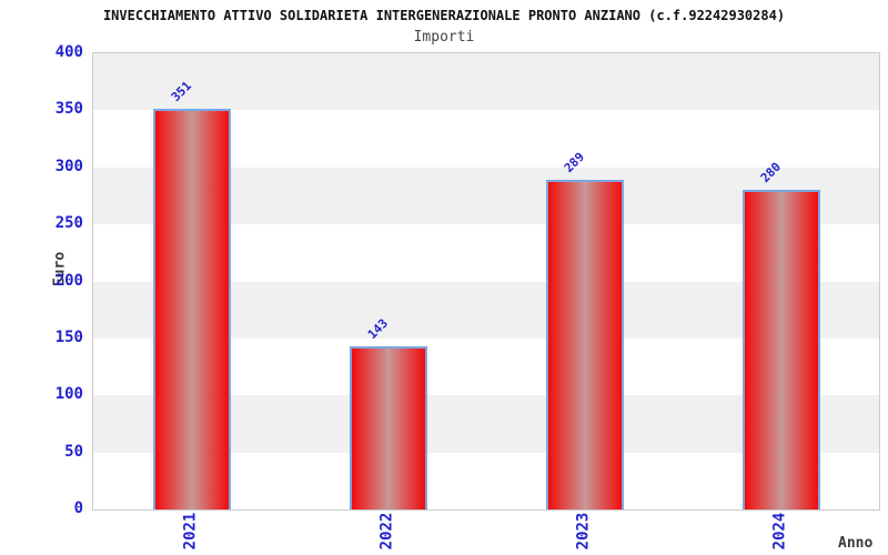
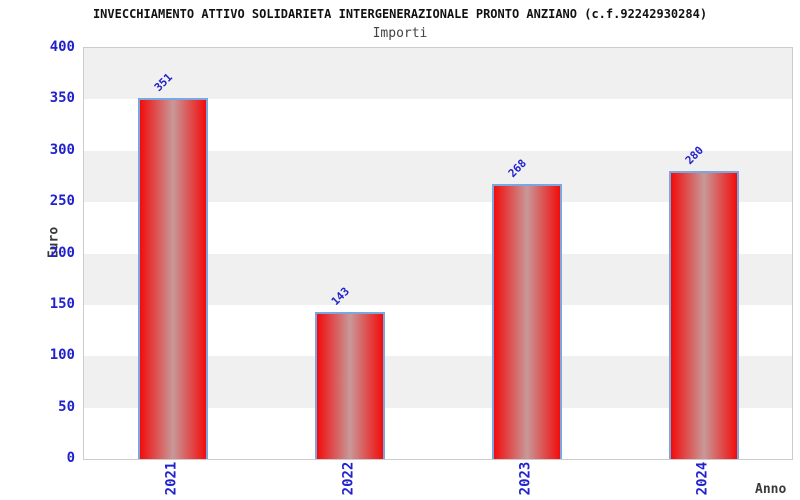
2023: 289 -> 268
